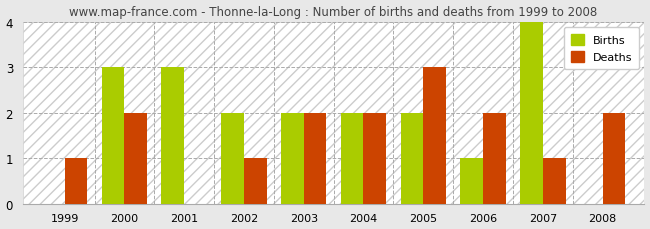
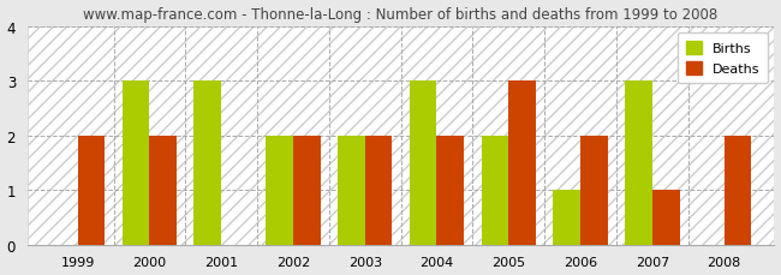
Deaths/1999: 1 -> 2
Deaths/2002: 1 -> 2
Births/2004: 2 -> 3
Births/2007: 4 -> 3
